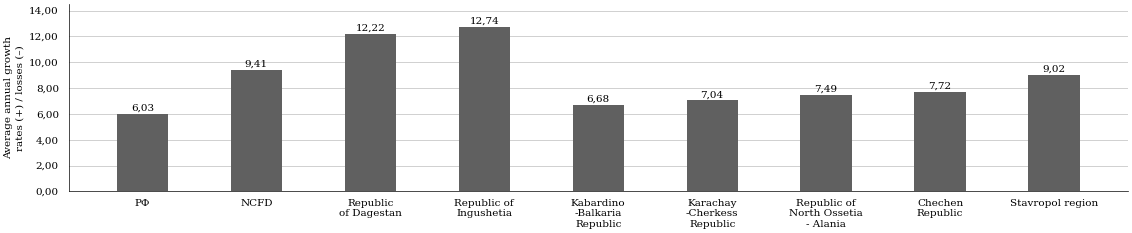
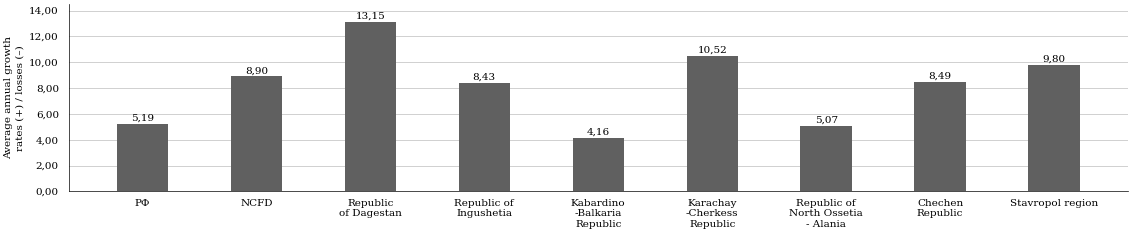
РΦ: 6,03 -> 5,19
NCFD: 9,41 -> 8,90
Republic of Dagestan: 12,22 -> 13,15
Republic of Ingushetia: 12,74 -> 8,43
Kabardino -Balkaria Republic: 6,68 -> 4,16
Karachay -Cherkess Republic: 7,04 -> 10,52
Republic of North Ossetia - Alania: 7,49 -> 5,07
Chechen Republic: 7,72 -> 8,49
Stavropol region: 9,02 -> 9,80
